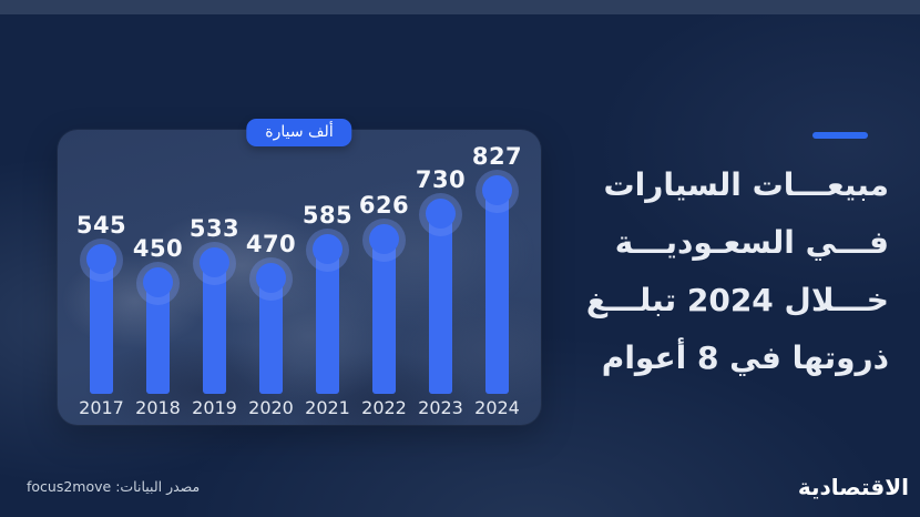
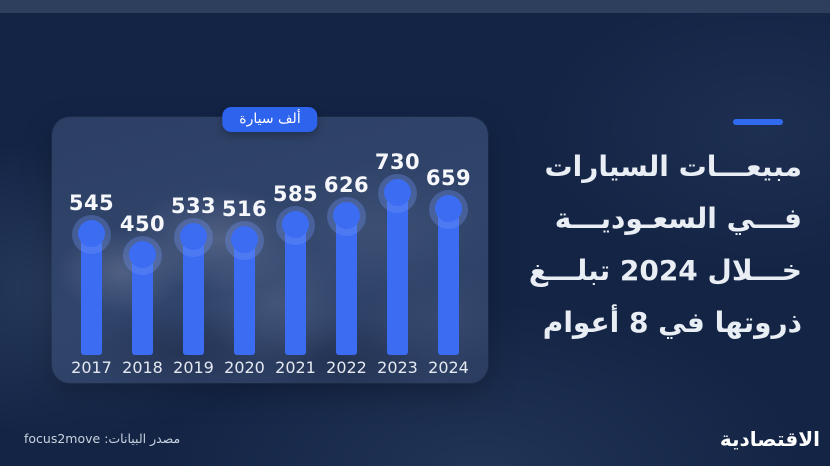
2020: 470 -> 516
2024: 827 -> 659
